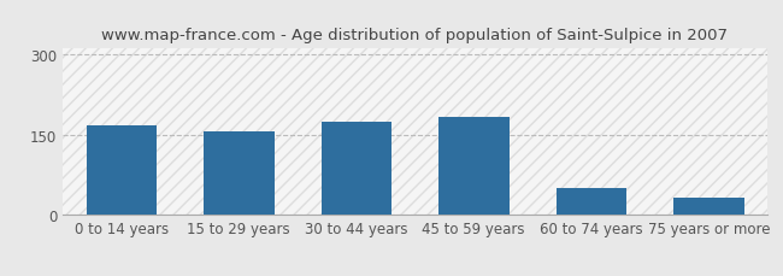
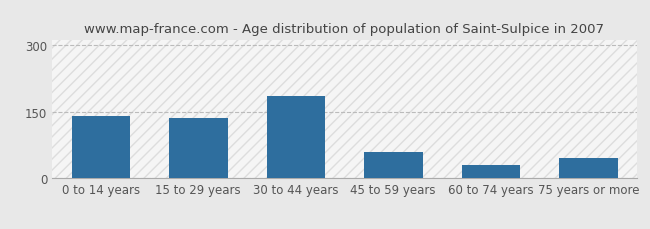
0 to 14 years: 168 -> 140
15 to 29 years: 157 -> 135
30 to 44 years: 173 -> 185
45 to 59 years: 182 -> 60
60 to 74 years: 50 -> 30
75 years or more: 32 -> 45
